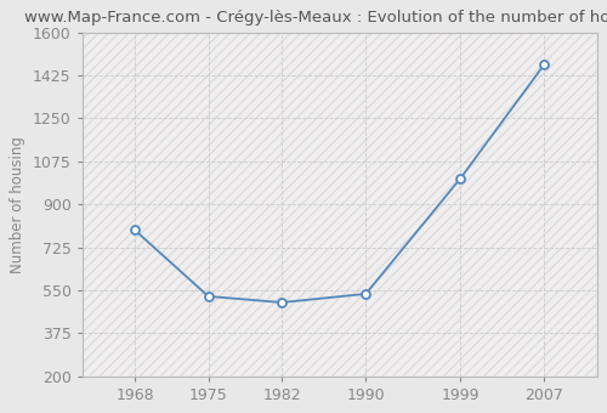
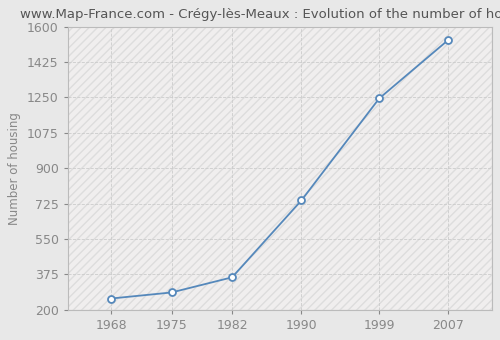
1968: 795 -> 255
1975: 525 -> 285
1982: 500 -> 360
1990: 535 -> 740
1999: 1005 -> 1245
2007: 1470 -> 1535
